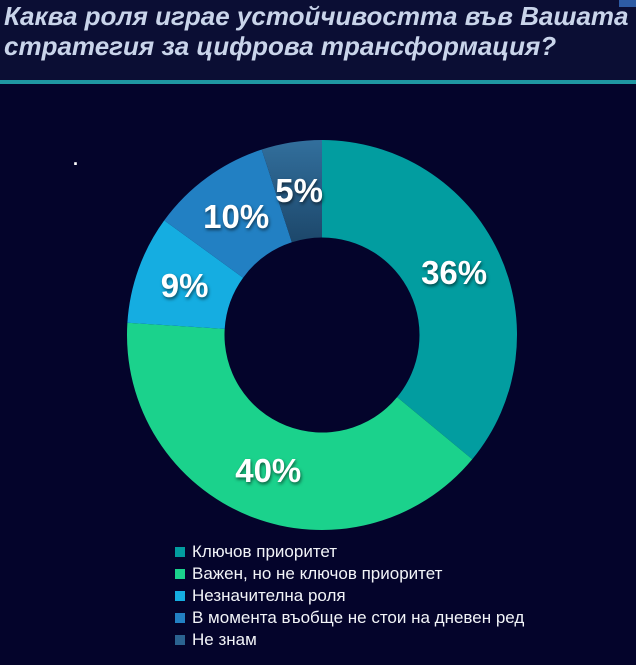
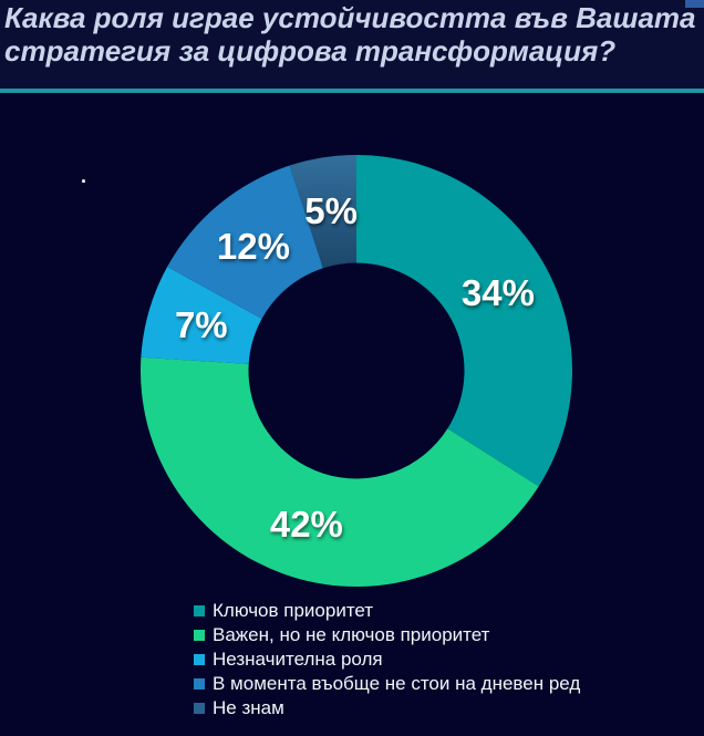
Ключов приоритет: 36% -> 34%
Важен, но не ключов приоритет: 40% -> 42%
Незначителна роля: 9% -> 7%
В момента въобще не стои на дневен ред: 10% -> 12%
